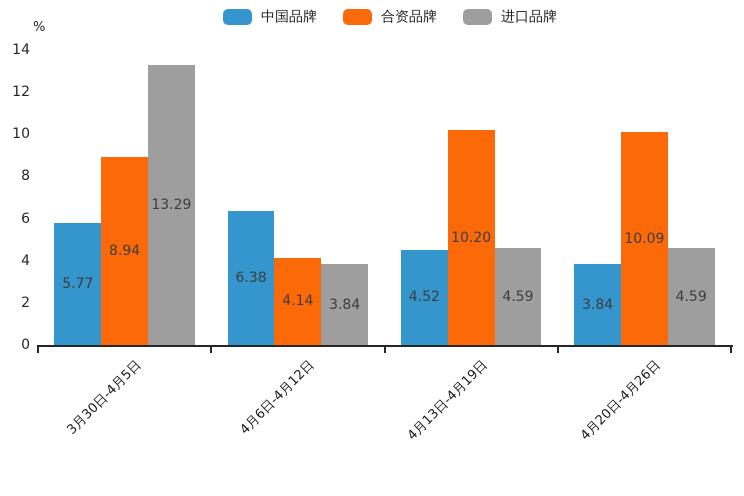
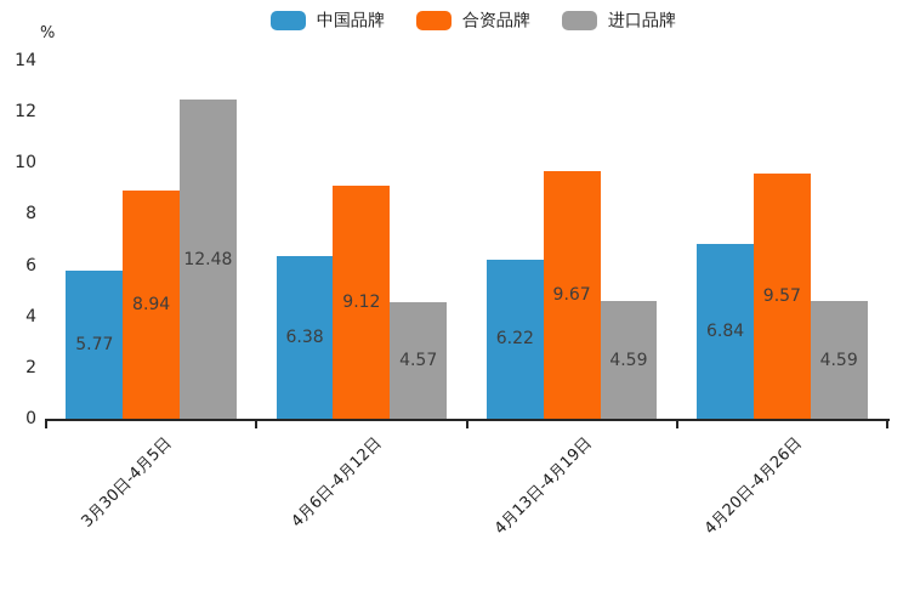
进口品牌/3月30日-4月5日: 13.29 -> 12.48
合资品牌/4月6日-4月12日: 4.14 -> 9.12
进口品牌/4月6日-4月12日: 3.84 -> 4.57
中国品牌/4月13日-4月19日: 4.52 -> 6.22
合资品牌/4月13日-4月19日: 10.20 -> 9.67
中国品牌/4月20日-4月26日: 3.84 -> 6.84
合资品牌/4月20日-4月26日: 10.09 -> 9.57
